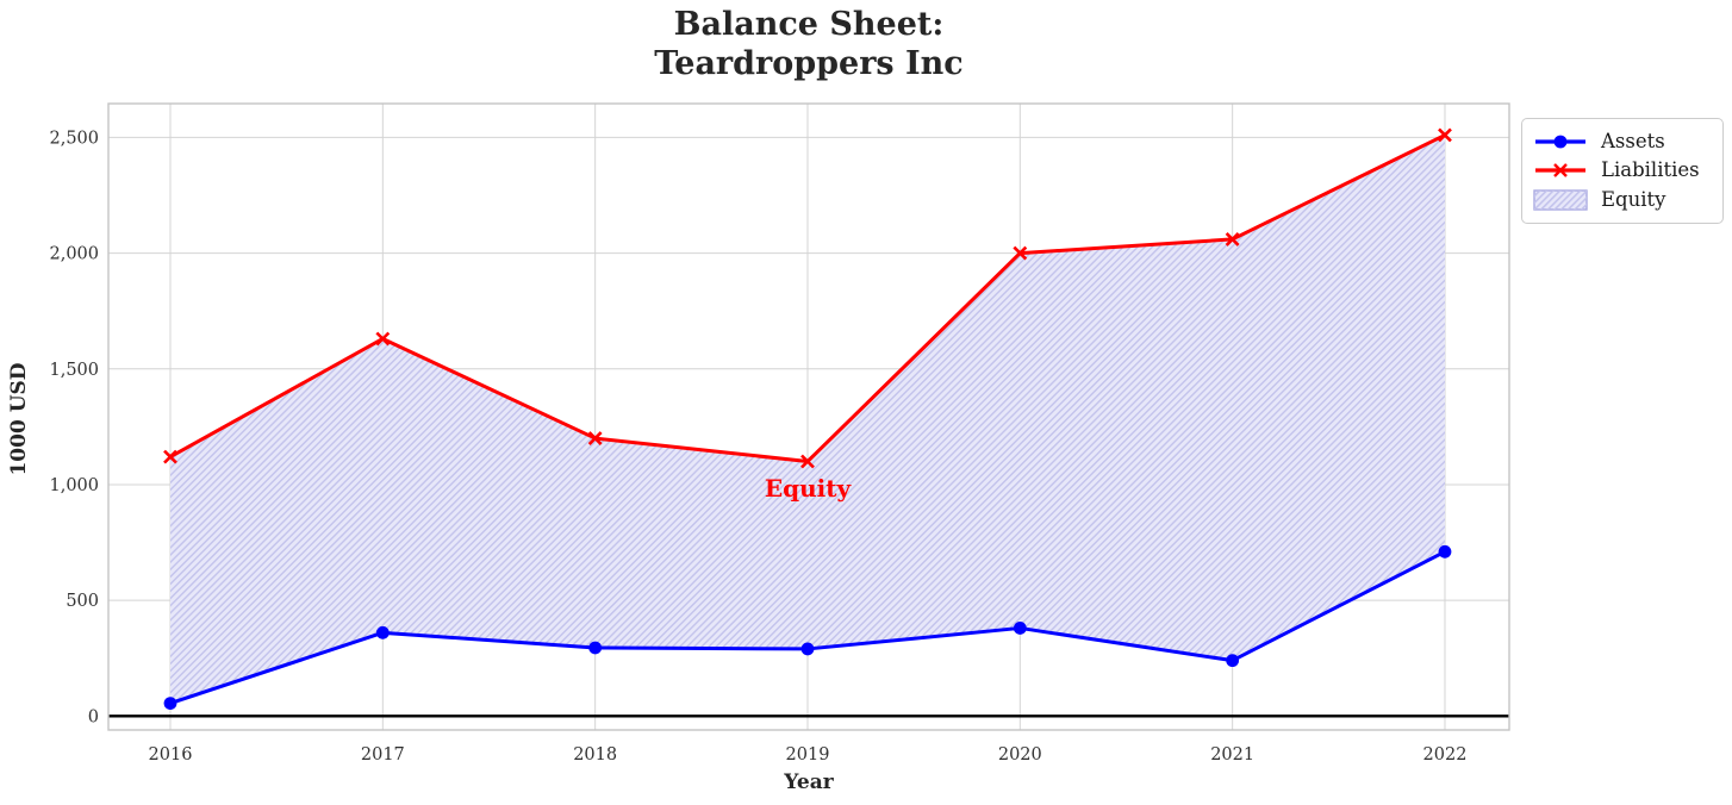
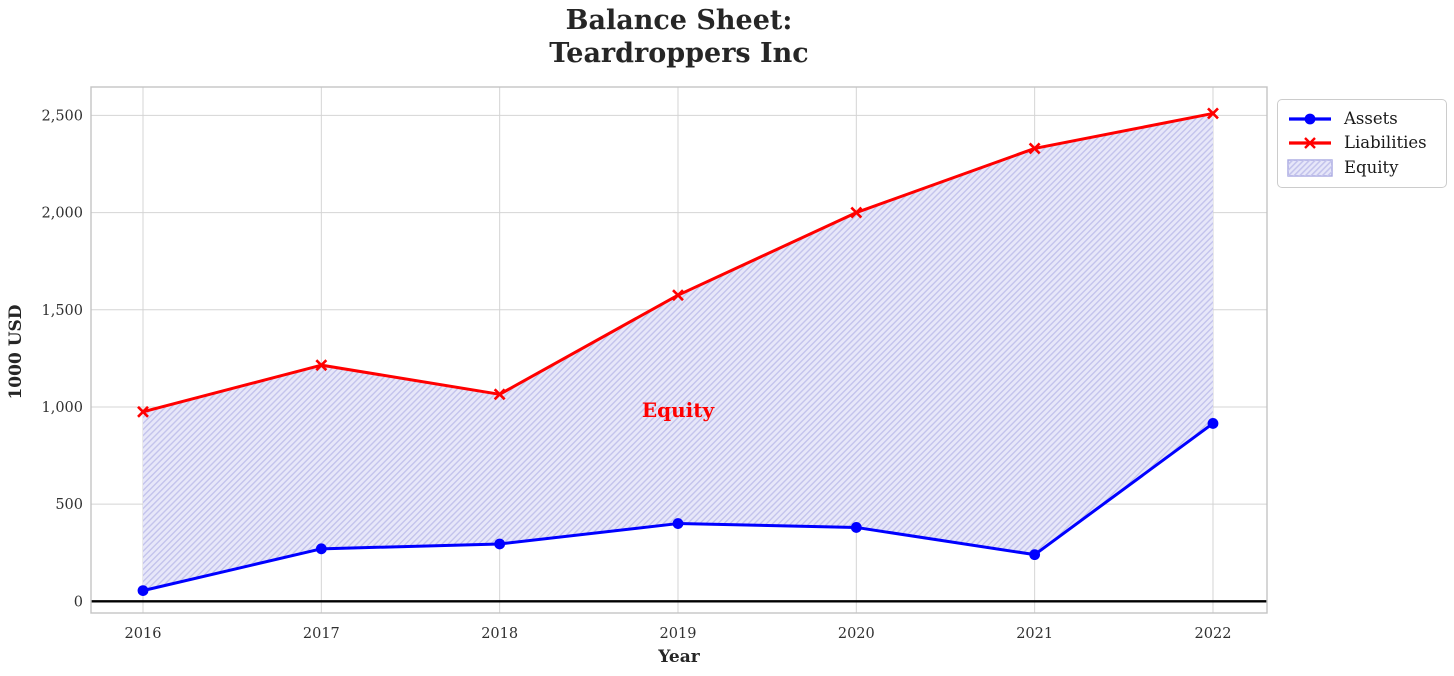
Liabilities/2016: 1120 -> 980
Assets/2017: 360 -> 270
Liabilities/2017: 1630 -> 1220
Liabilities/2018: 1200 -> 1060
Assets/2019: 290 -> 400
Liabilities/2019: 1100 -> 1580
Liabilities/2021: 2060 -> 2330
Assets/2022: 710 -> 920
